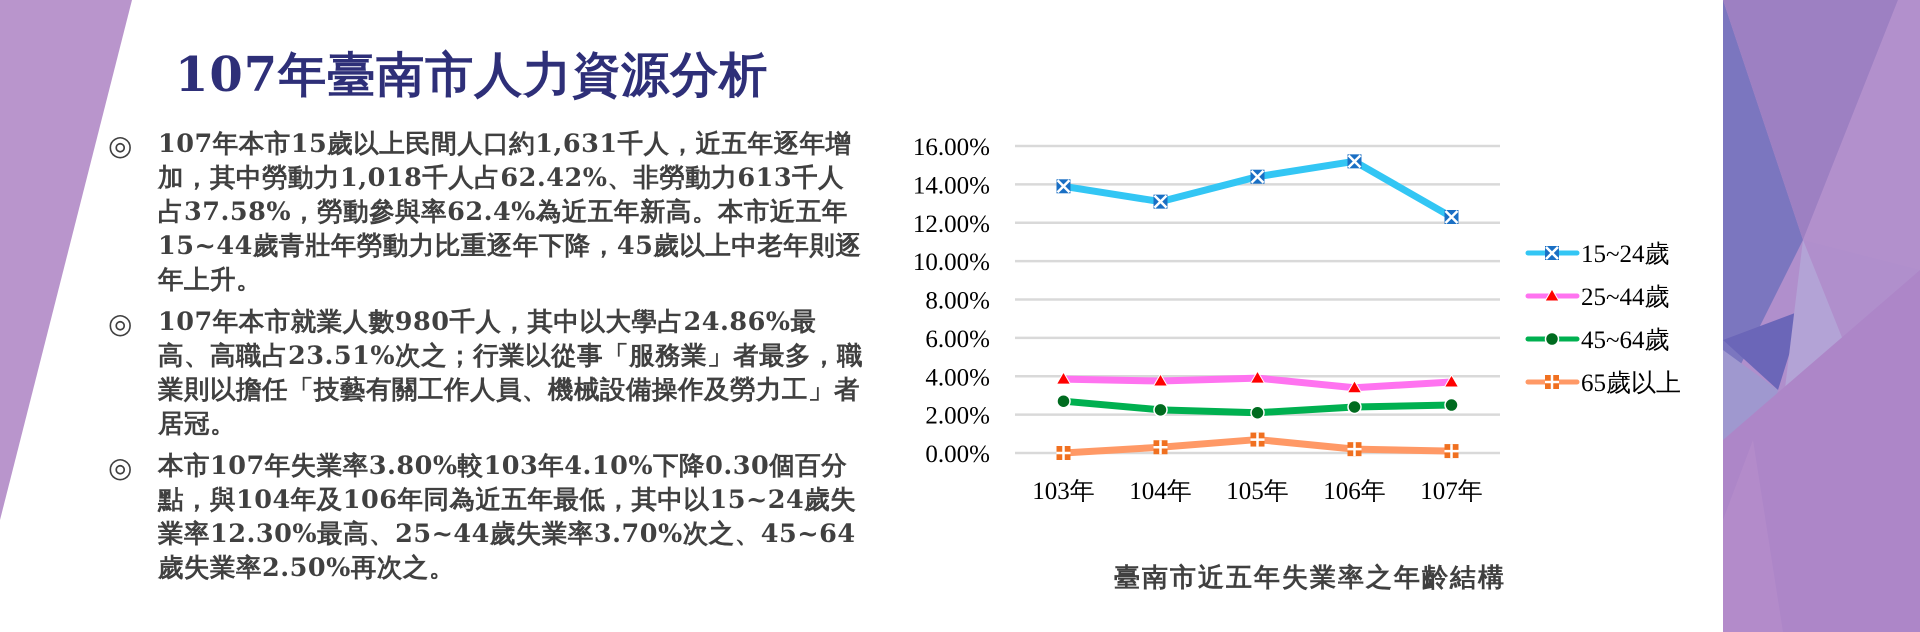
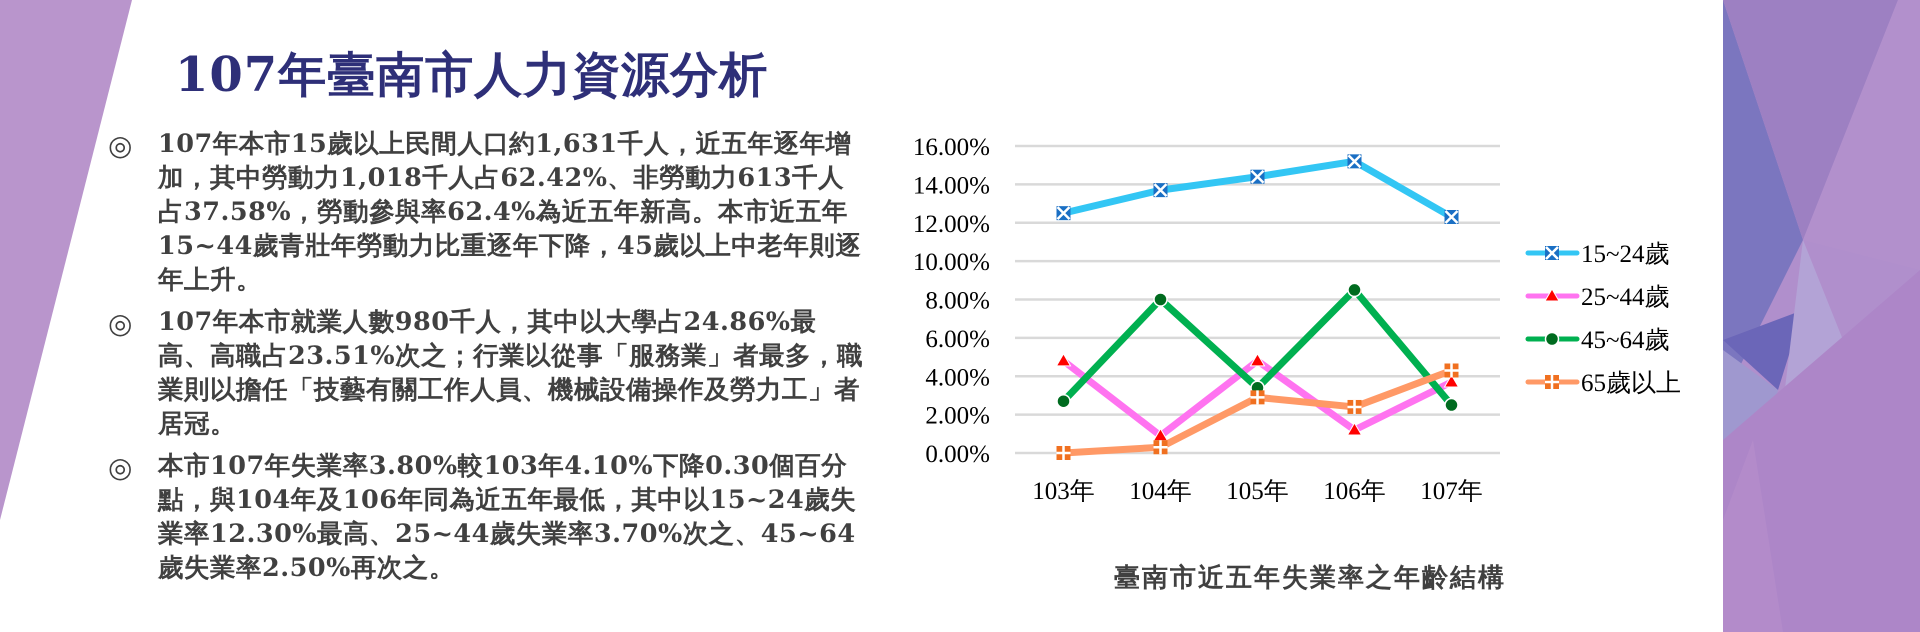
15~24歲/103年: 13.9% -> 12.5%
25~44歲/103年: 3.9% -> 4.8%
15~24歲/104年: 13.1% -> 13.7%
25~44歲/104年: 3.8% -> 0.9%
45~64歲/104年: 2.2% -> 8.0%
25~44歲/105年: 3.9% -> 4.8%
45~64歲/105年: 2.1% -> 3.4%
65歲以上/105年: 0.7% -> 2.9%
25~44歲/106年: 3.4% -> 1.2%
45~64歲/106年: 2.4% -> 8.5%
65歲以上/106年: 0.2% -> 2.4%
65歲以上/107年: 0.1% -> 4.3%
